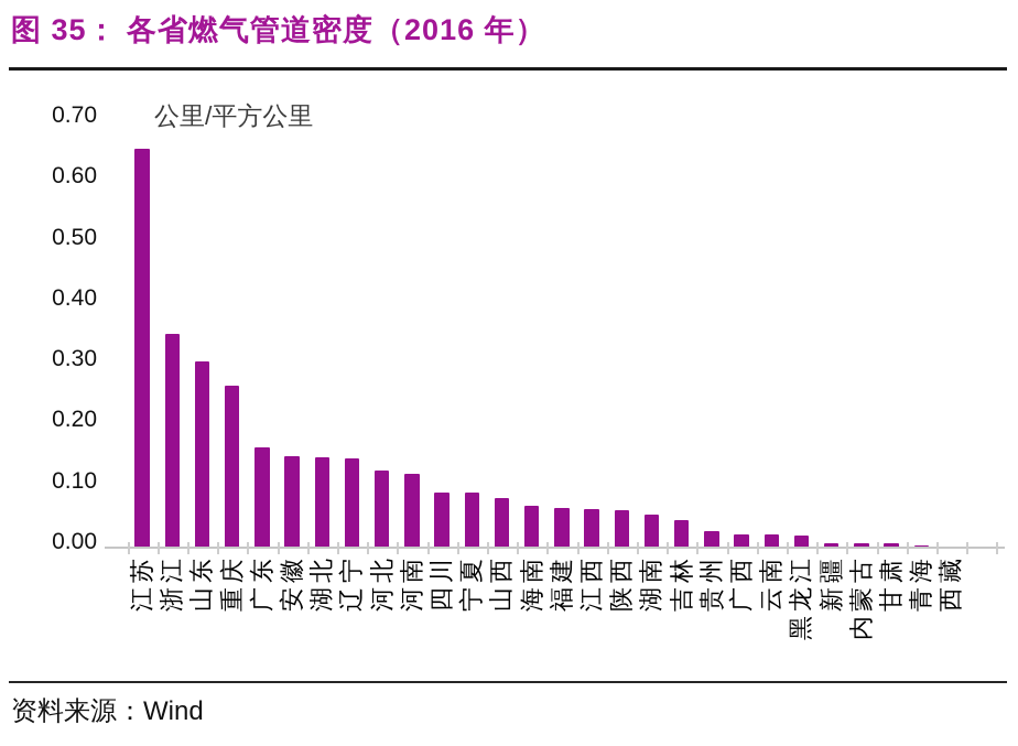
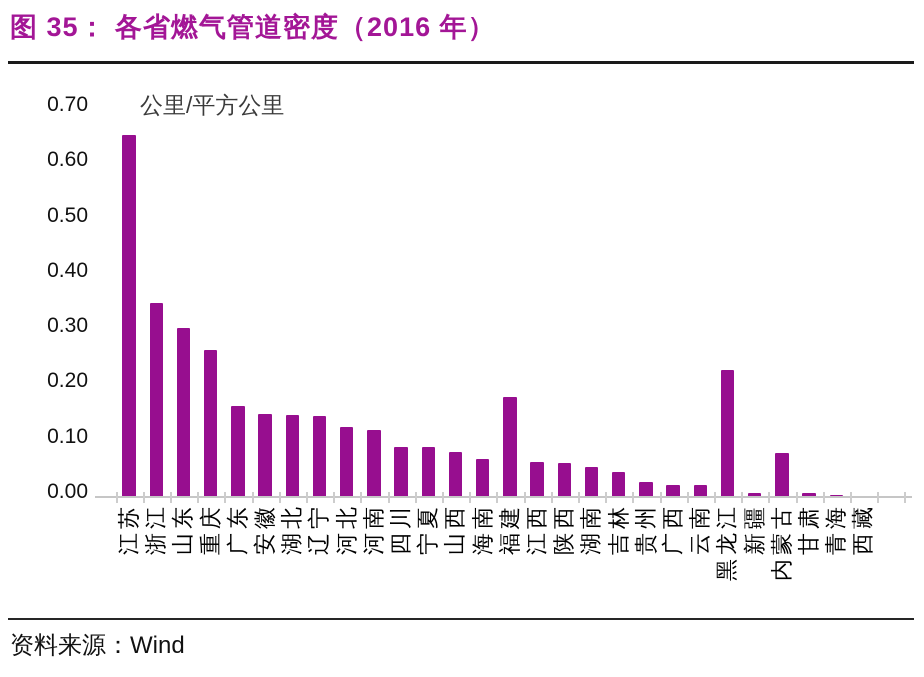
福建: 0.07 -> 0.18
黑龙江: 0.02 -> 0.23
内蒙古: 0.01 -> 0.08
